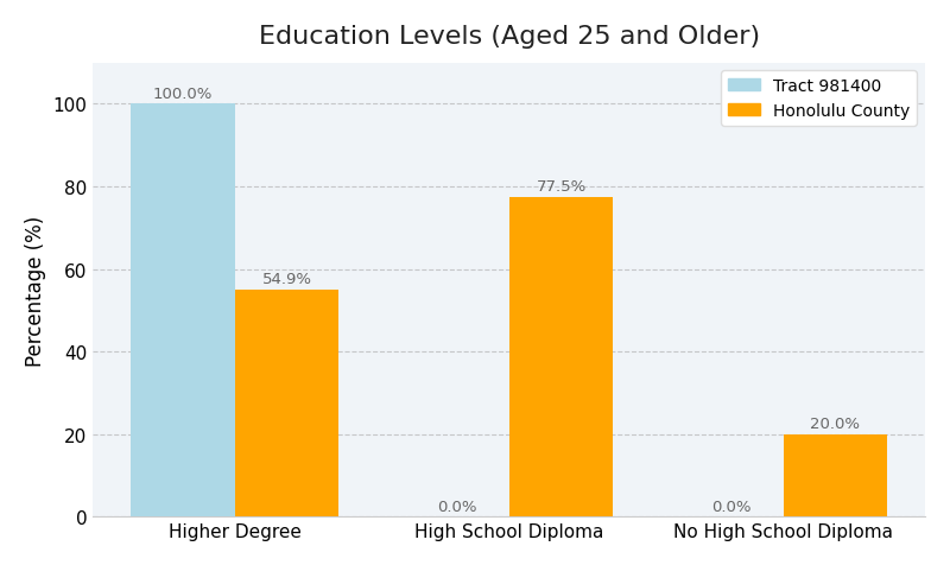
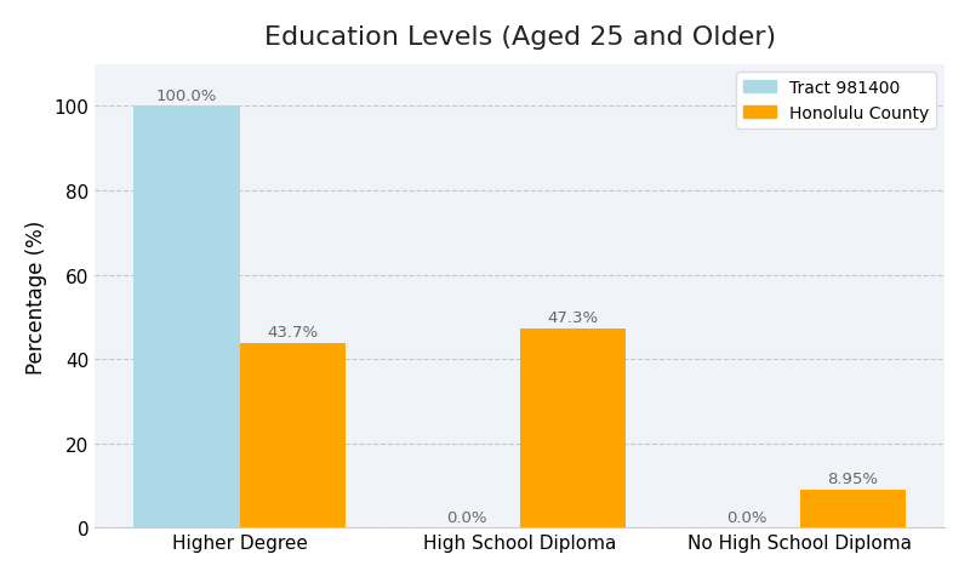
Honolulu County/Higher Degree: 54.9% -> 43.7%
Honolulu County/High School Diploma: 77.5% -> 47.3%
Honolulu County/No High School Diploma: 20.0% -> 8.95%
